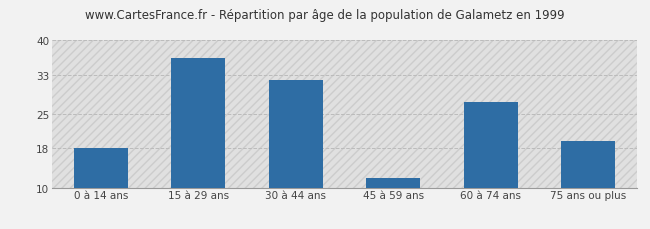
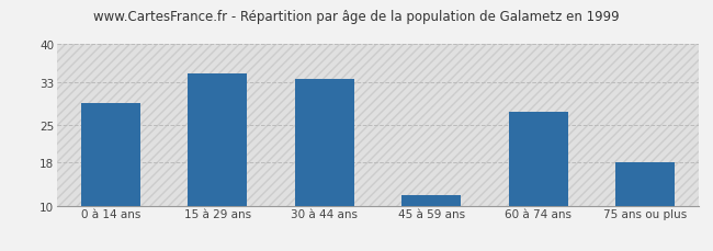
0 à 14 ans: 18.0 -> 29.0
15 à 29 ans: 36.5 -> 34.5
30 à 44 ans: 32.0 -> 33.5
75 ans ou plus: 19.5 -> 18.0
